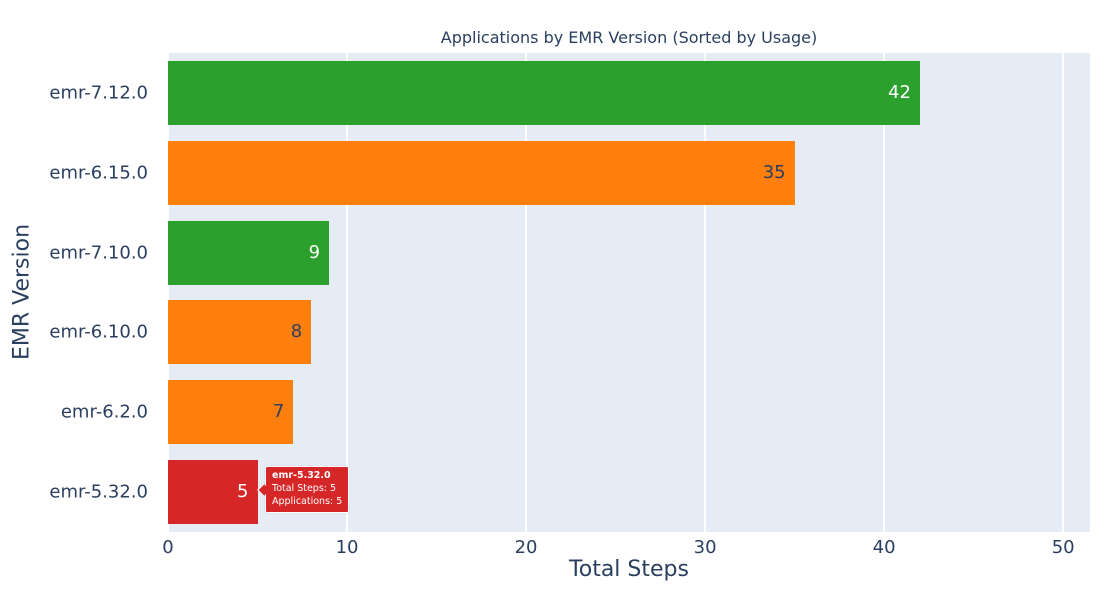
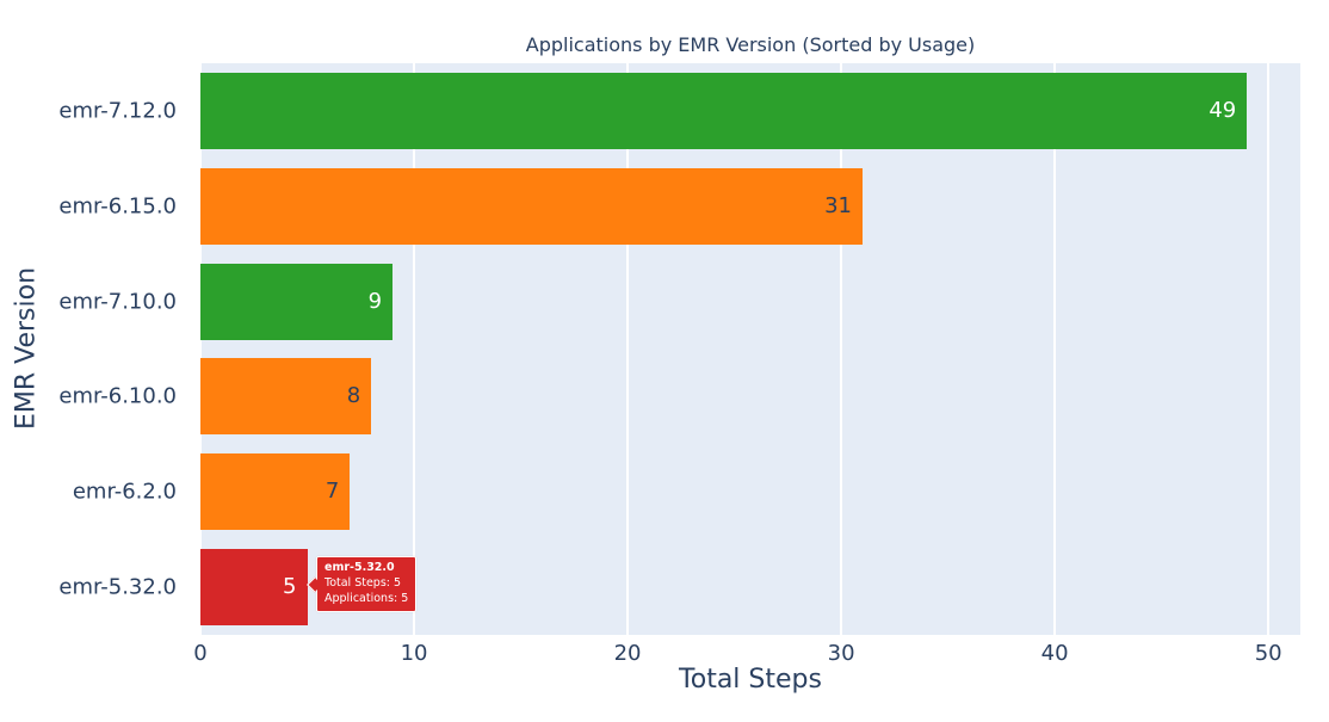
emr-7.12.0: 42 -> 49
emr-6.15.0: 35 -> 31
